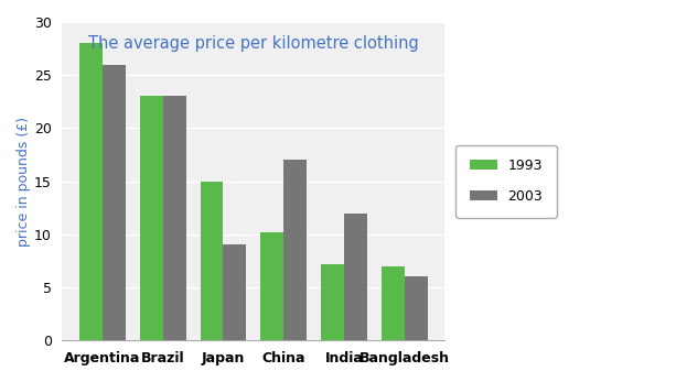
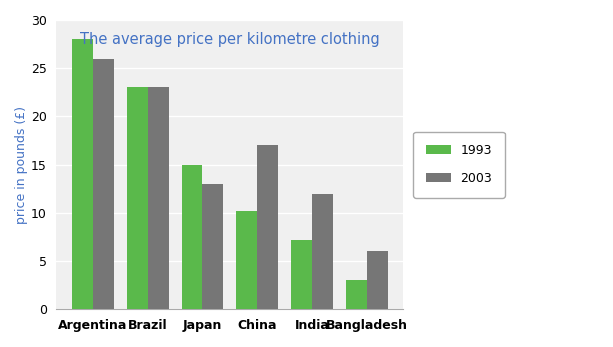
2003/Japan: 9 -> 13
1993/Bangladesh: 7.0 -> 3.0
